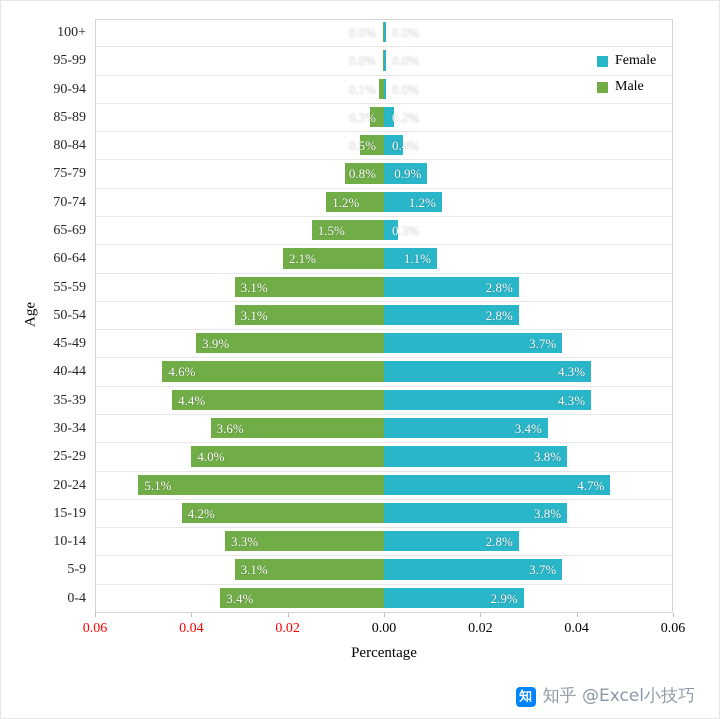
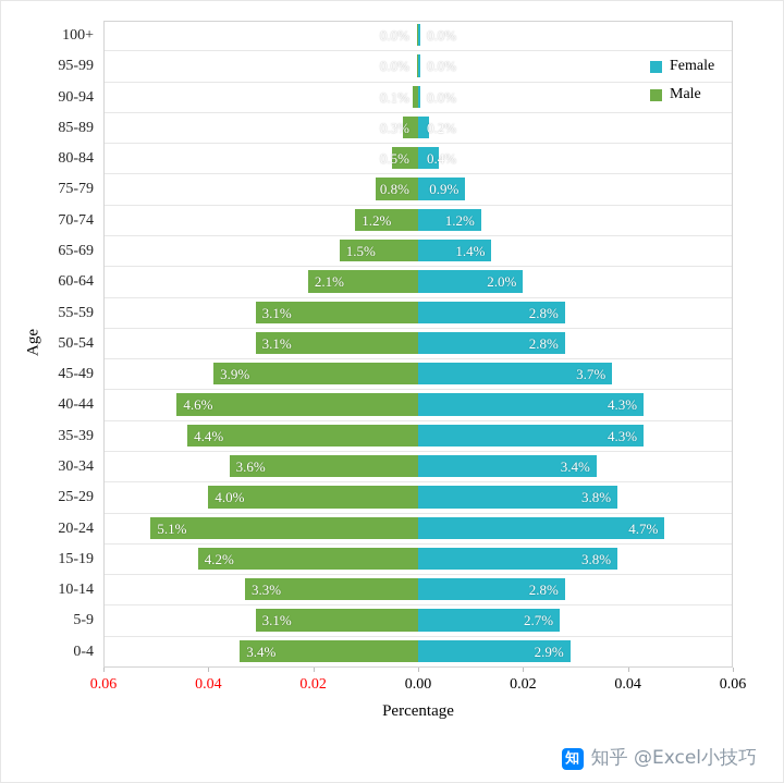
Female/65-69: 0.3% -> 1.4%
Female/60-64: 1.1% -> 2.0%
Female/5-9: 3.7% -> 2.7%
